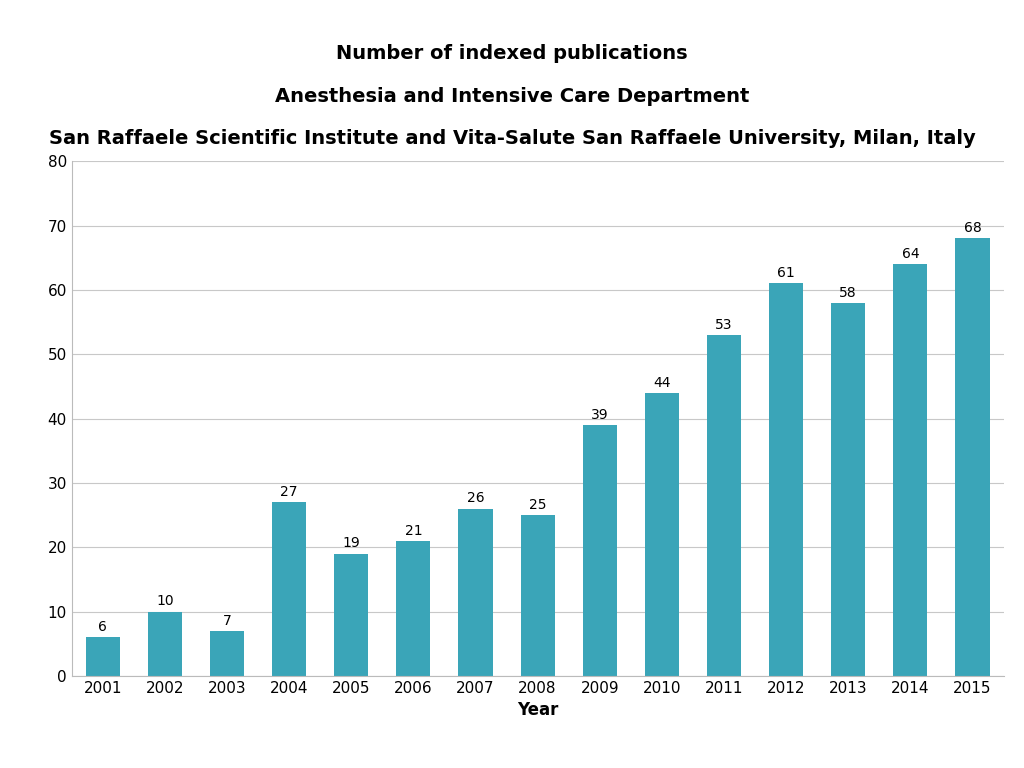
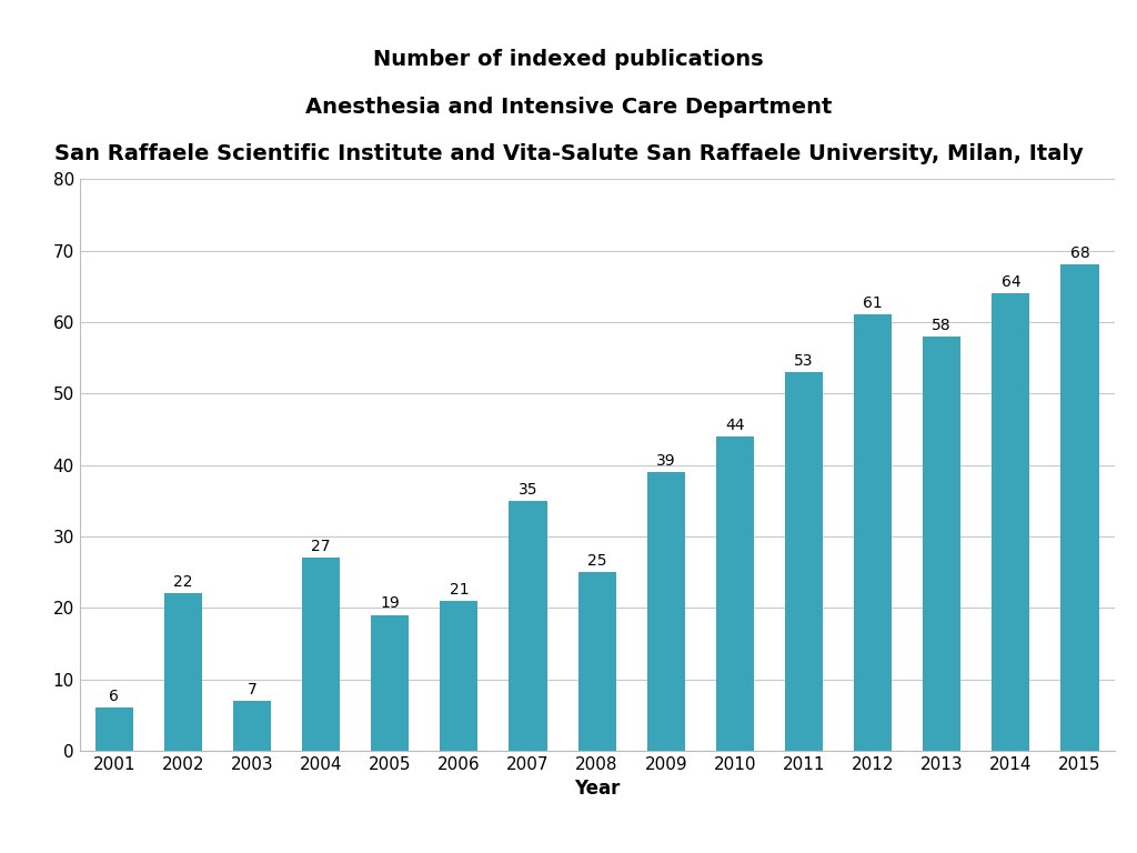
2002: 10 -> 22
2007: 26 -> 35
